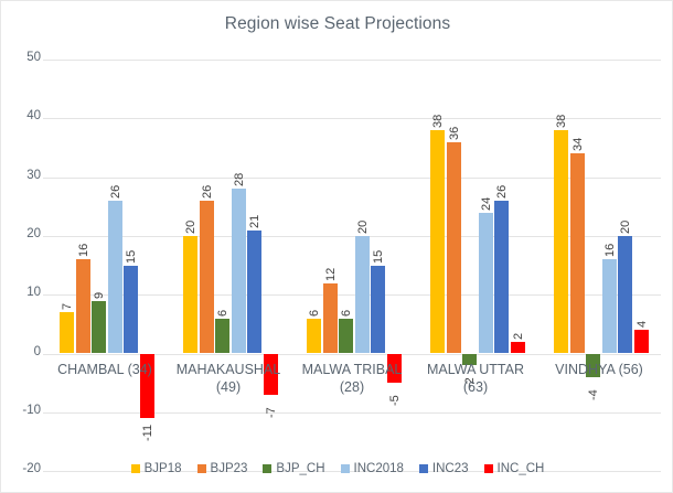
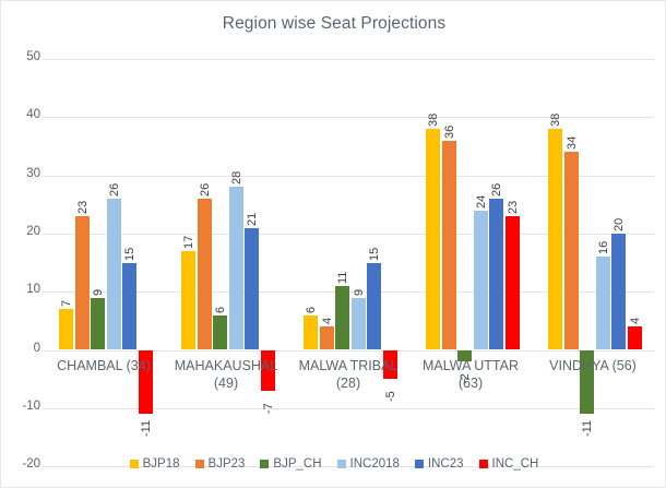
BJP23/CHAMBAL (34): 16 -> 23
BJP18/MAHAKAUSHAL (49): 20 -> 17
BJP23/MALWA TRIBAL (28): 12 -> 4
BJP_CH/MALWA TRIBAL (28): 6 -> 11
INC2018/MALWA TRIBAL (28): 20 -> 9
INC_CH/MALWA UTTAR (63): 2 -> 23
BJP_CH/VINDHYA (56): -4 -> -11
